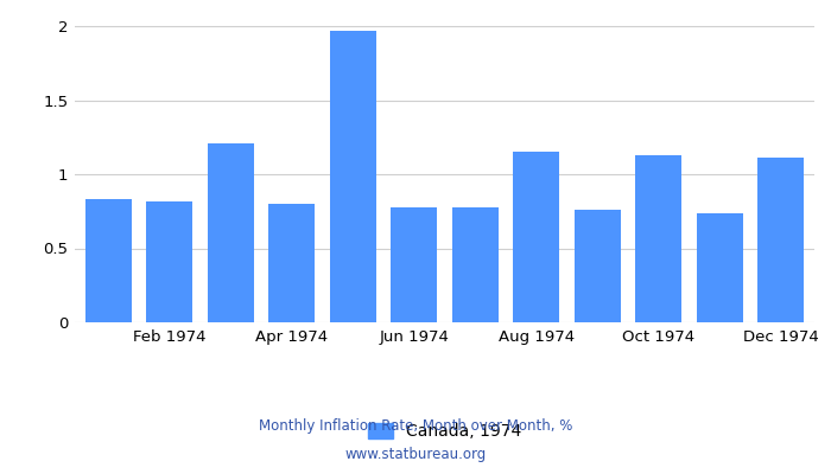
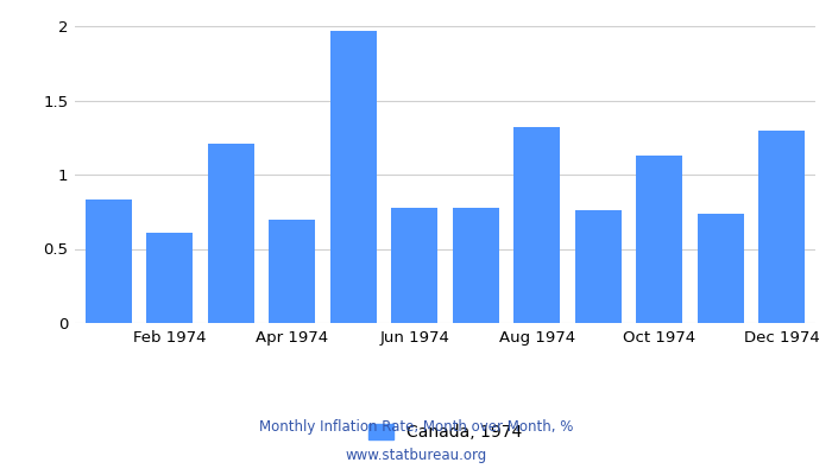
Feb 1974: 0.82 -> 0.61
Apr 1974: 0.80 -> 0.70
Aug 1974: 1.15 -> 1.32
Dec 1974: 1.11 -> 1.30
